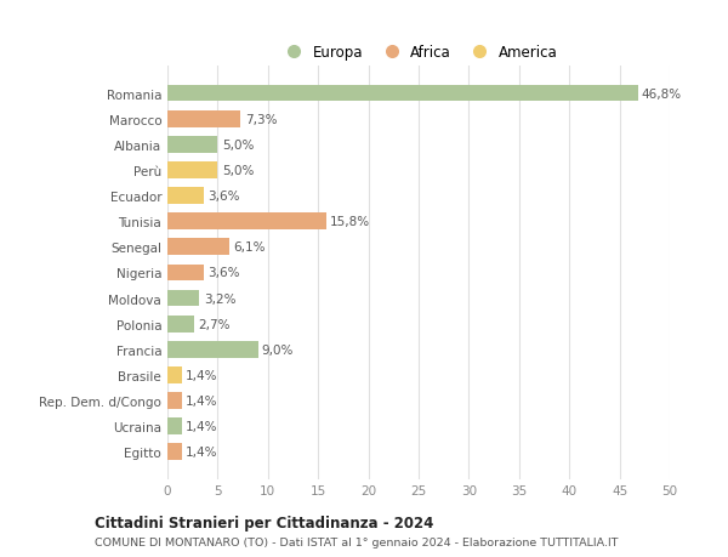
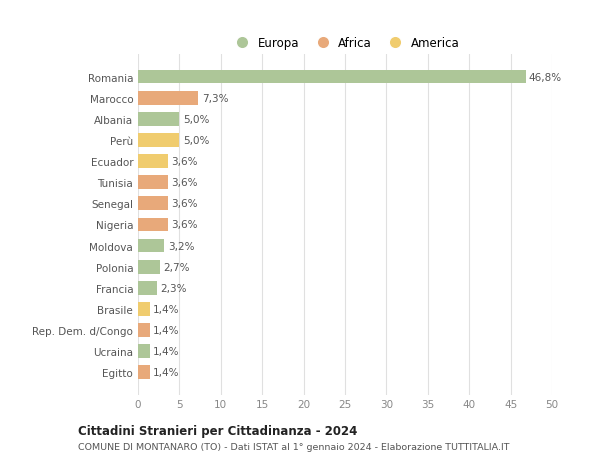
Tunisia: 15,8% -> 3,6%
Senegal: 6,1% -> 3,6%
Francia: 9,0% -> 2,3%
